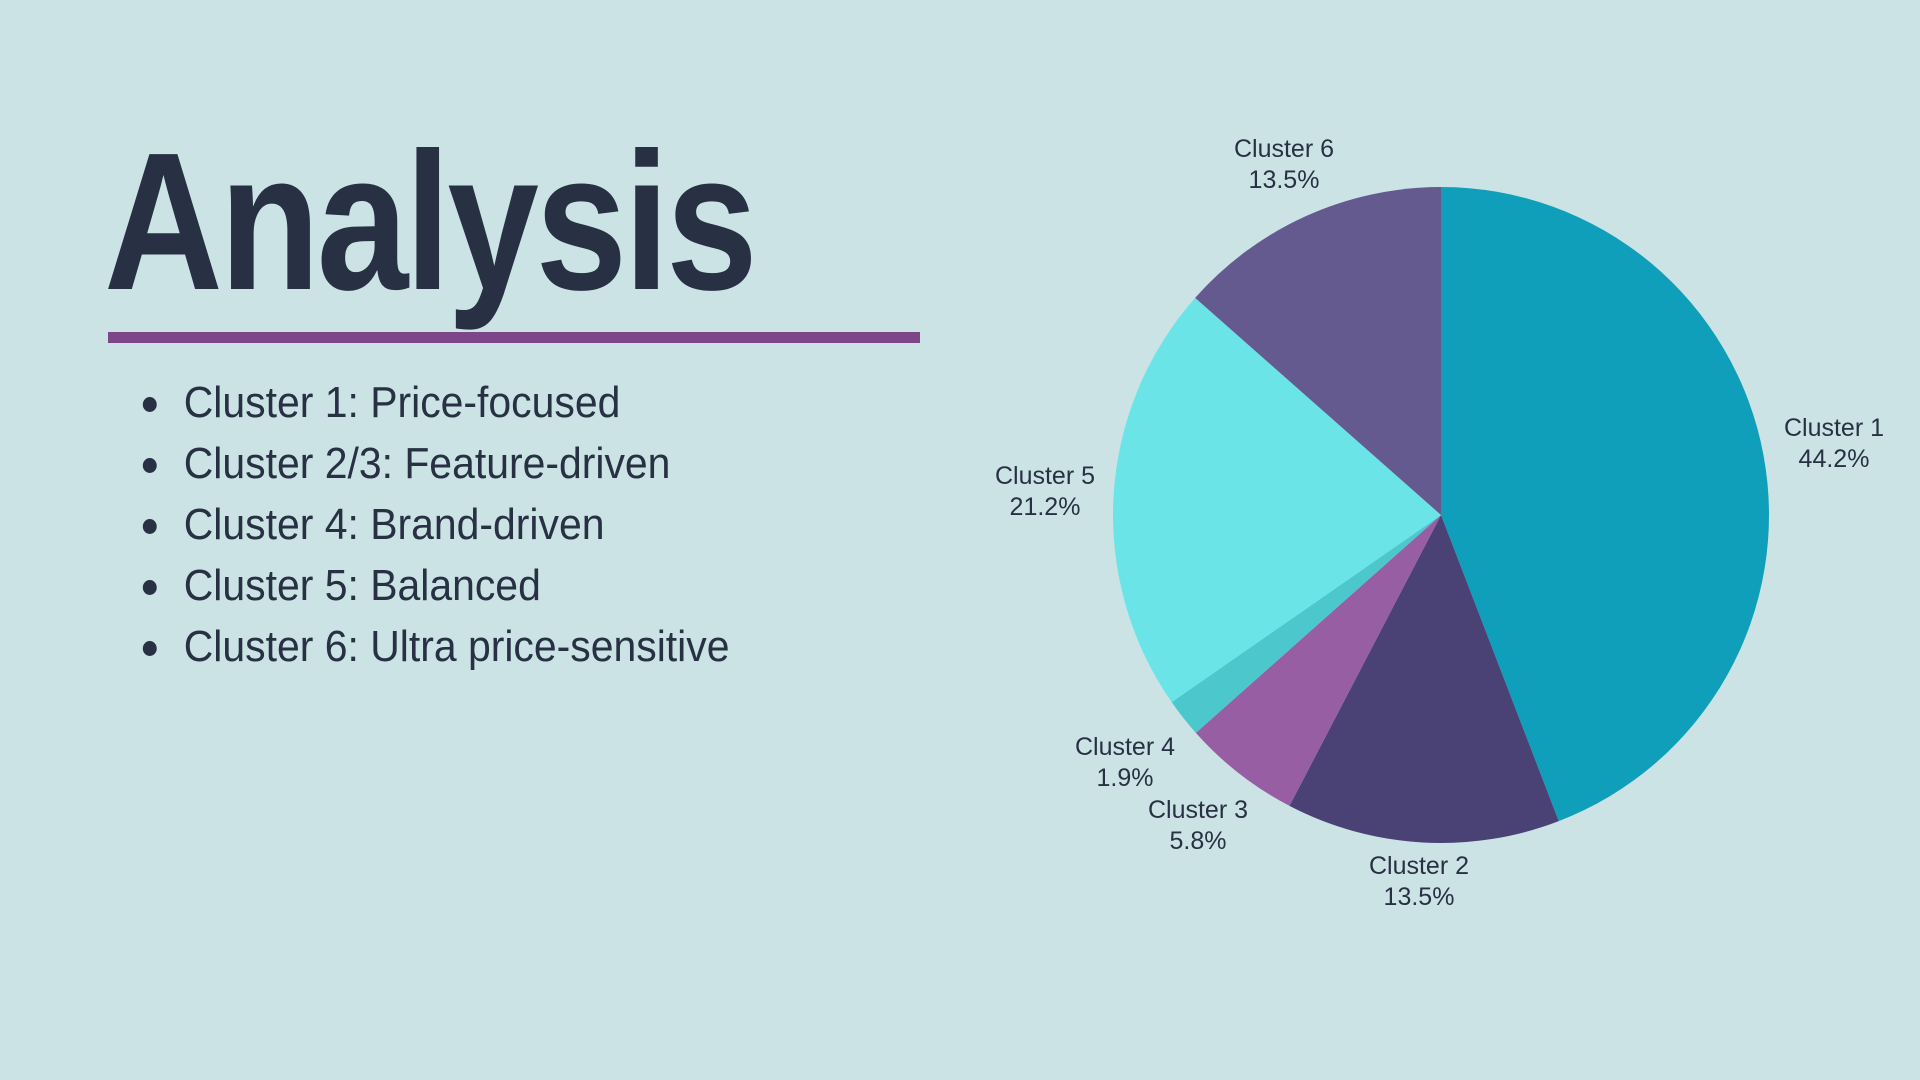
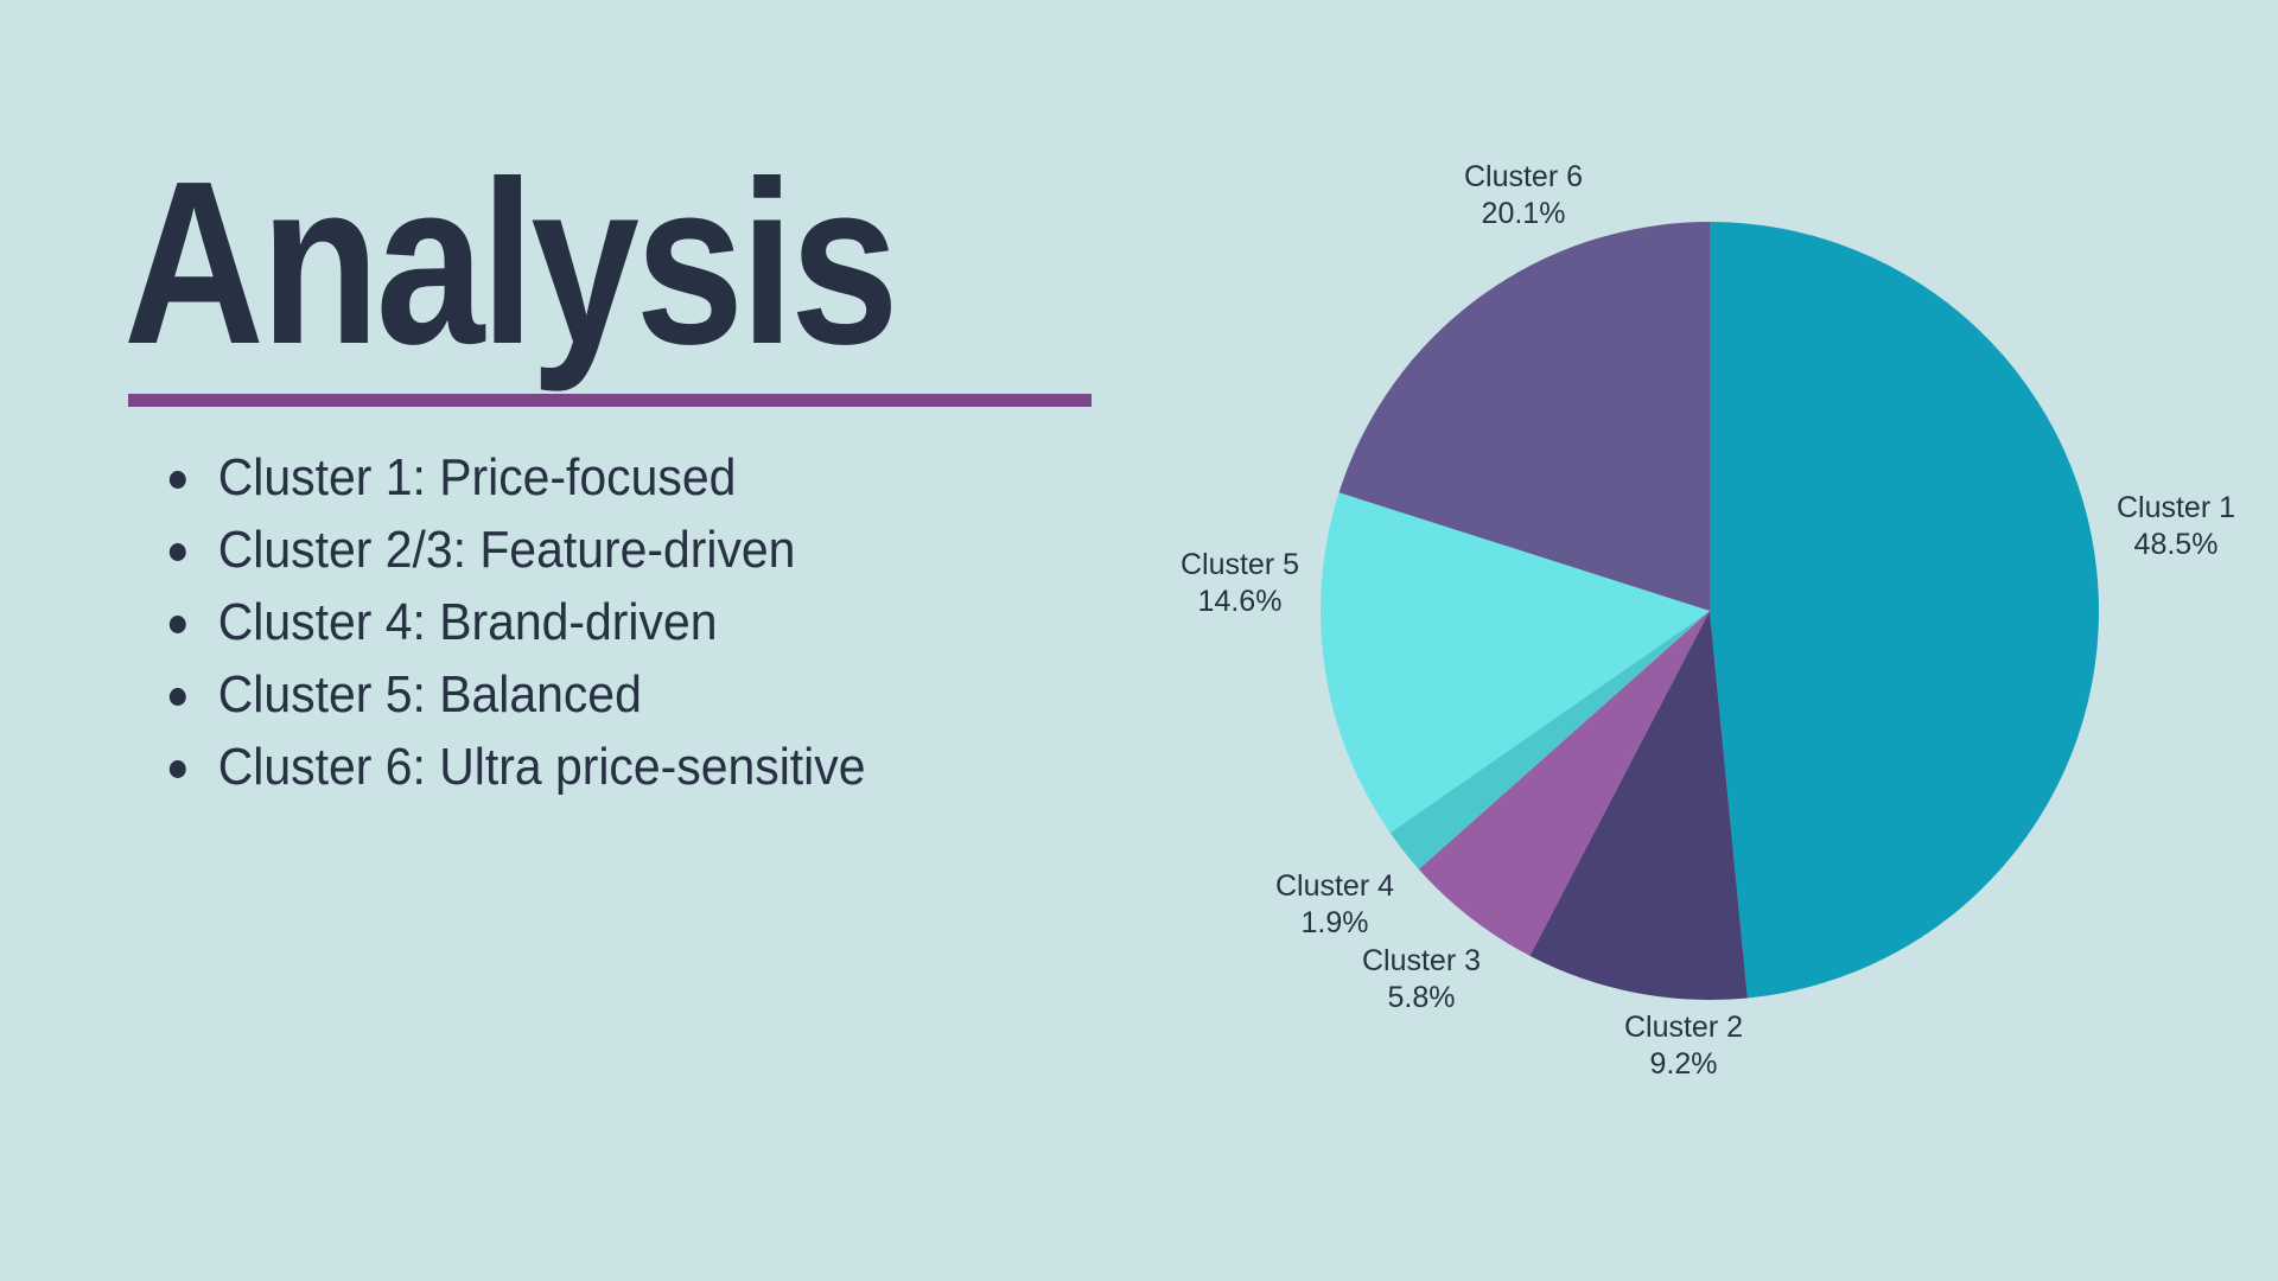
Cluster 1: 44.2% -> 48.5%
Cluster 2: 13.5% -> 9.2%
Cluster 5: 21.2% -> 14.6%
Cluster 6: 13.5% -> 20.1%
